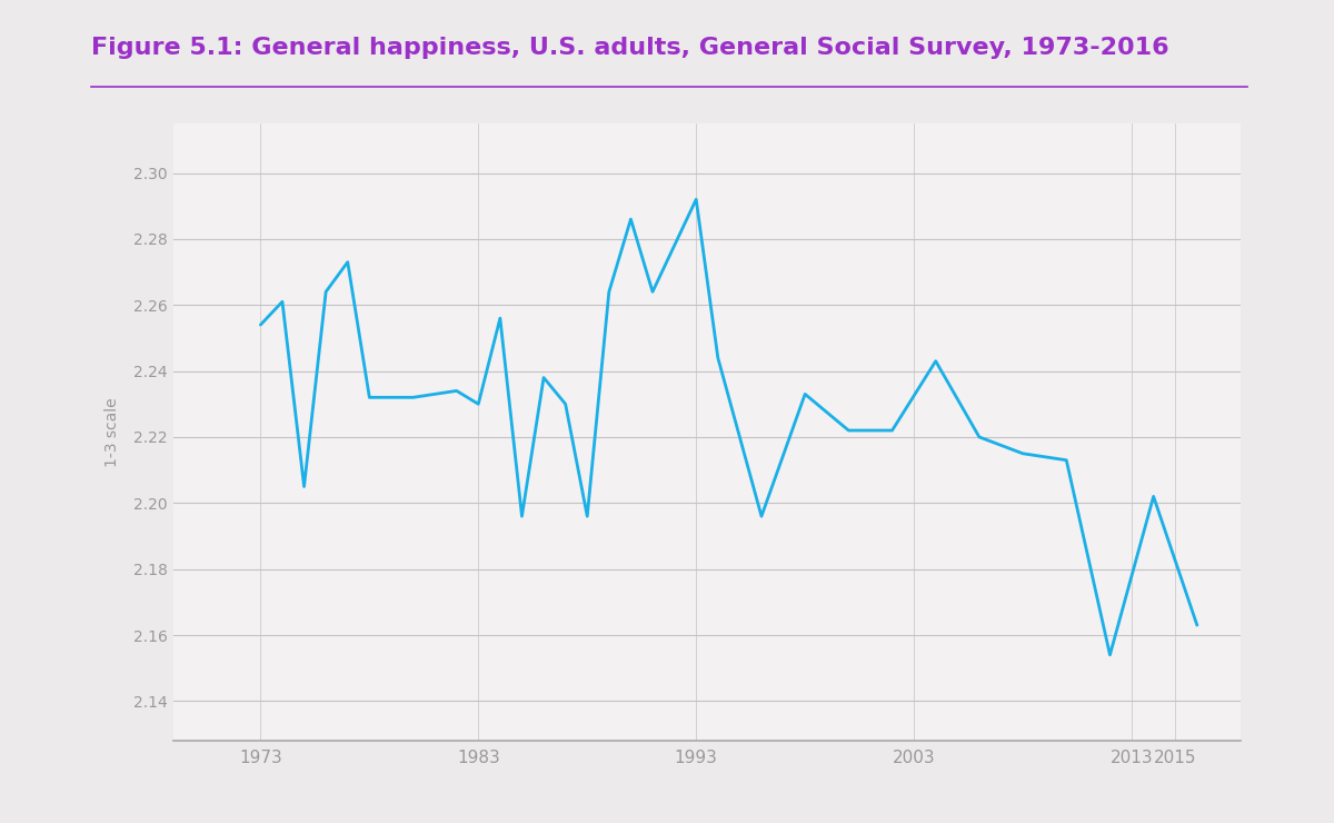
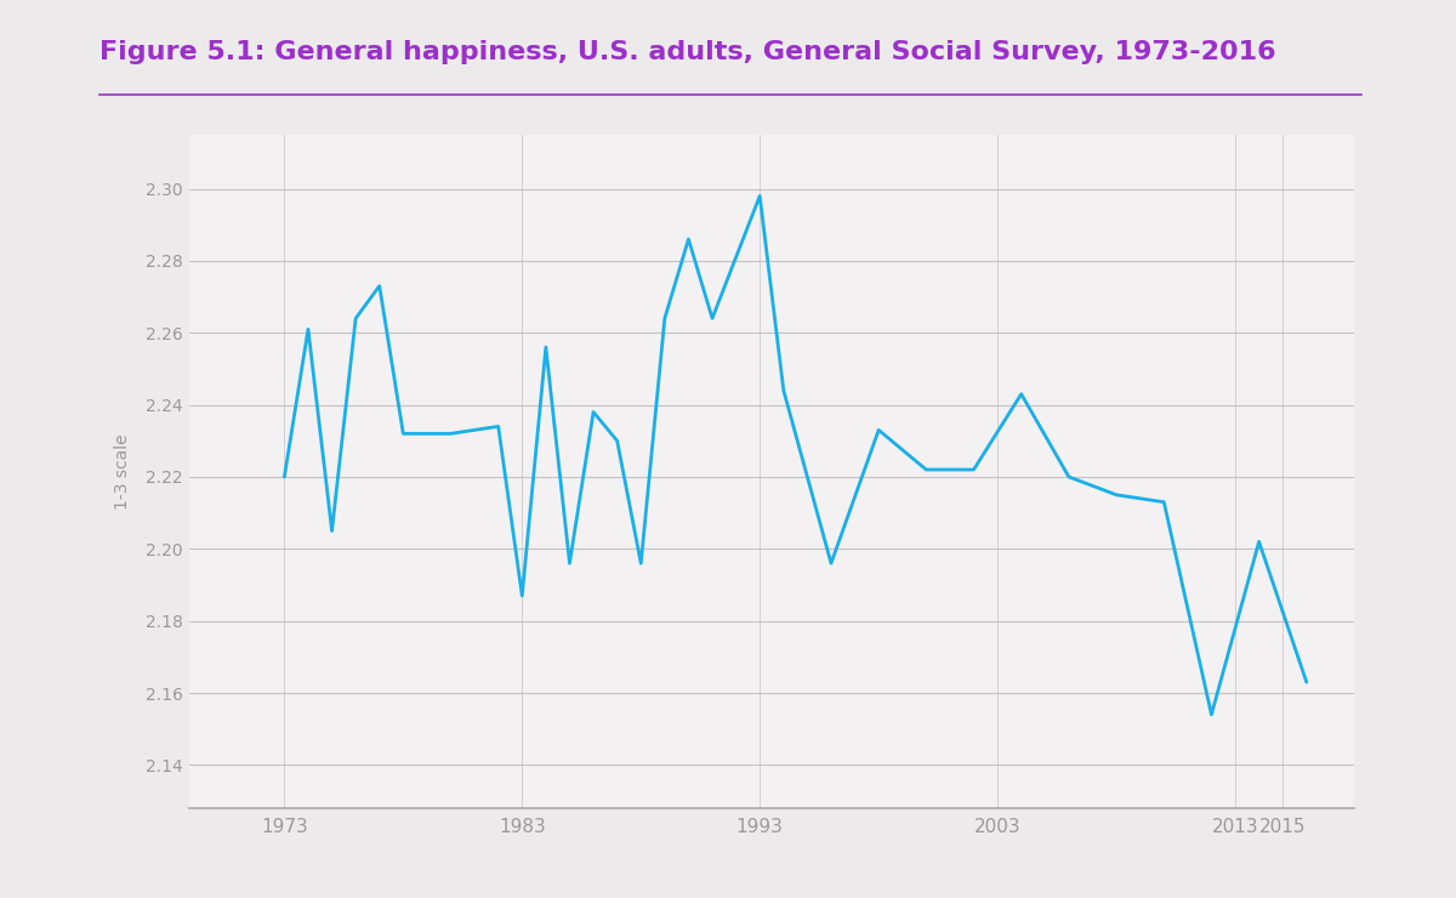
1973: 2.254 -> 2.220
1983: 2.230 -> 2.187
1993: 2.292 -> 2.298
